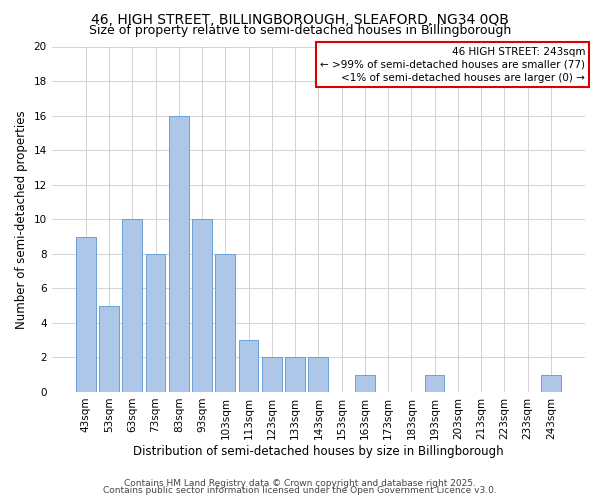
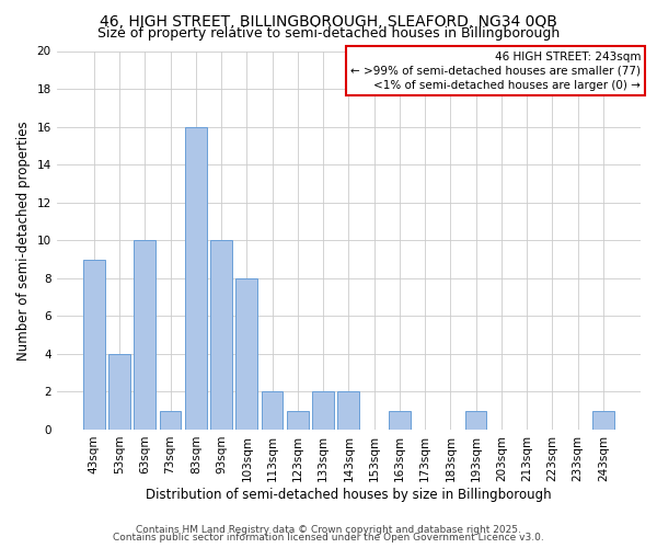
53sqm: 5 -> 4
73sqm: 8 -> 1
113sqm: 3 -> 2
123sqm: 2 -> 1
